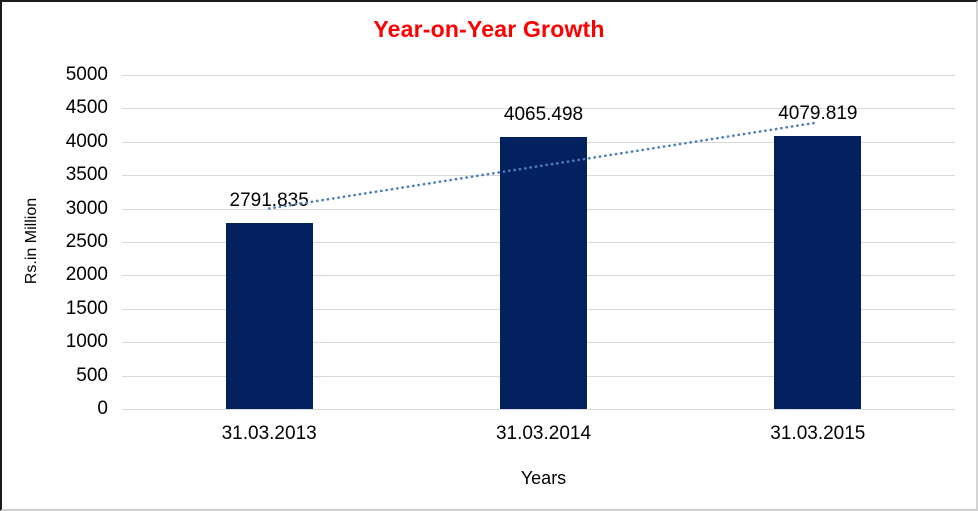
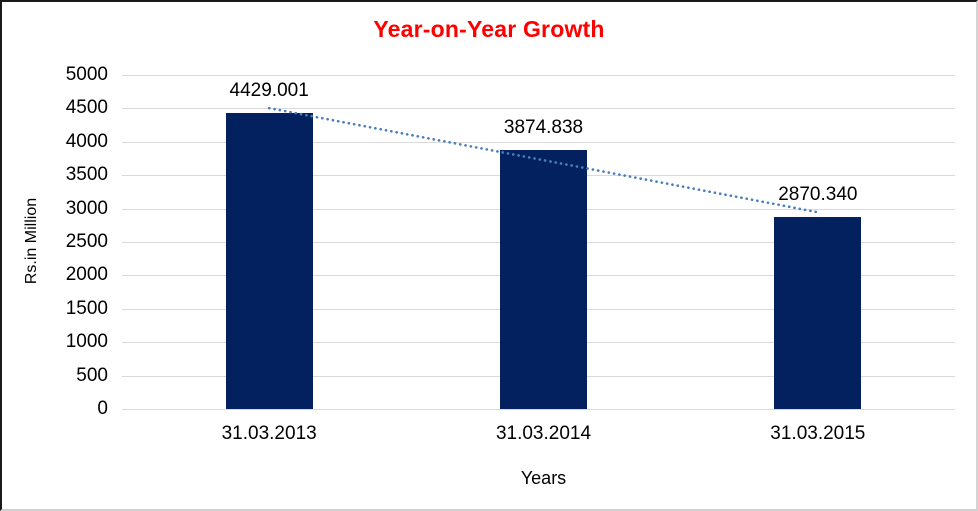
31.03.2013: 2791.835 -> 4429.001
31.03.2014: 4065.498 -> 3874.838
31.03.2015: 4079.819 -> 2870.340
